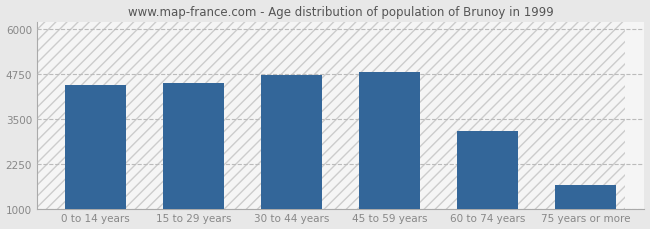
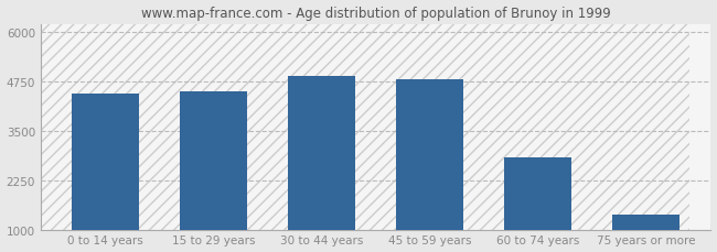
30 to 44 years: 4700 -> 4880
60 to 74 years: 3150 -> 2830
75 years or more: 1650 -> 1390
